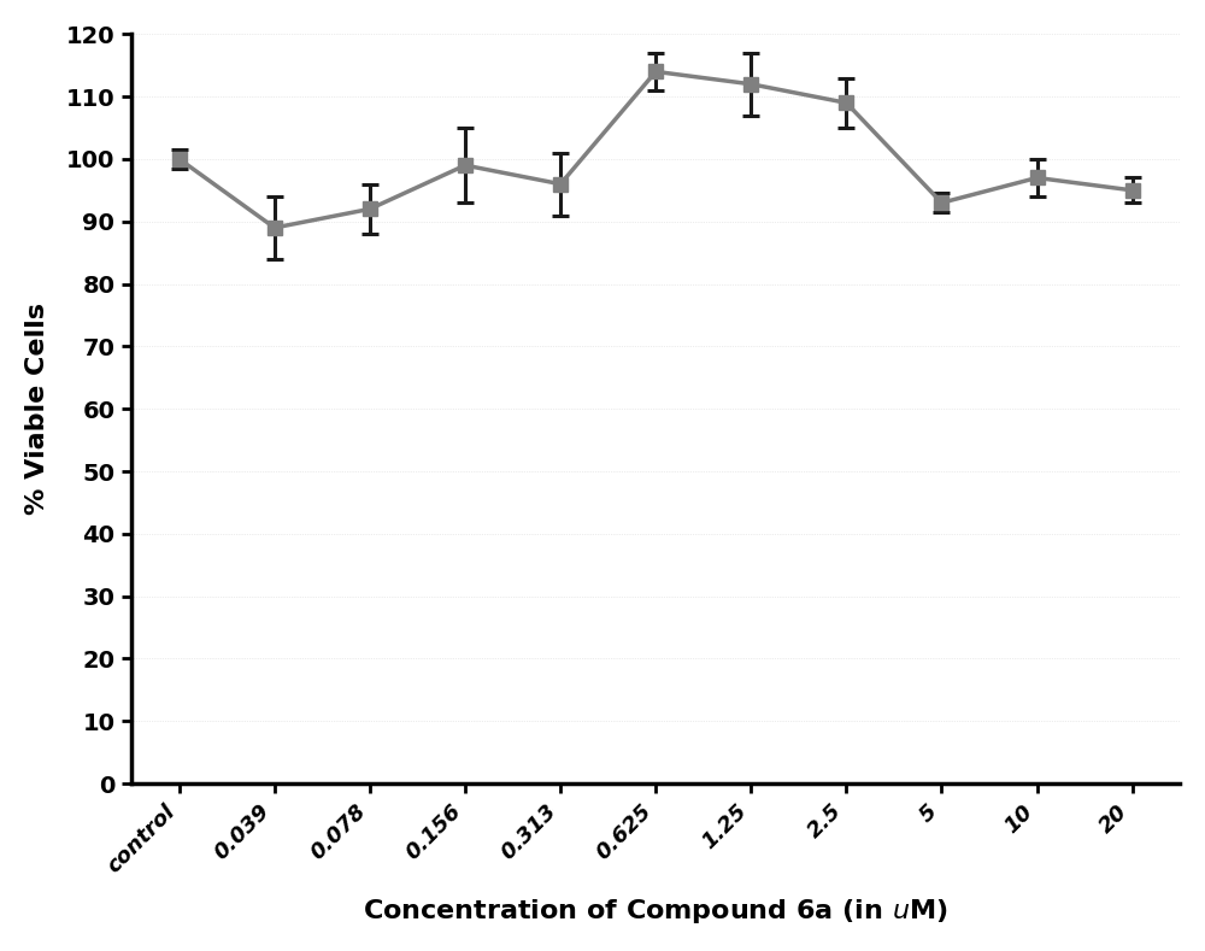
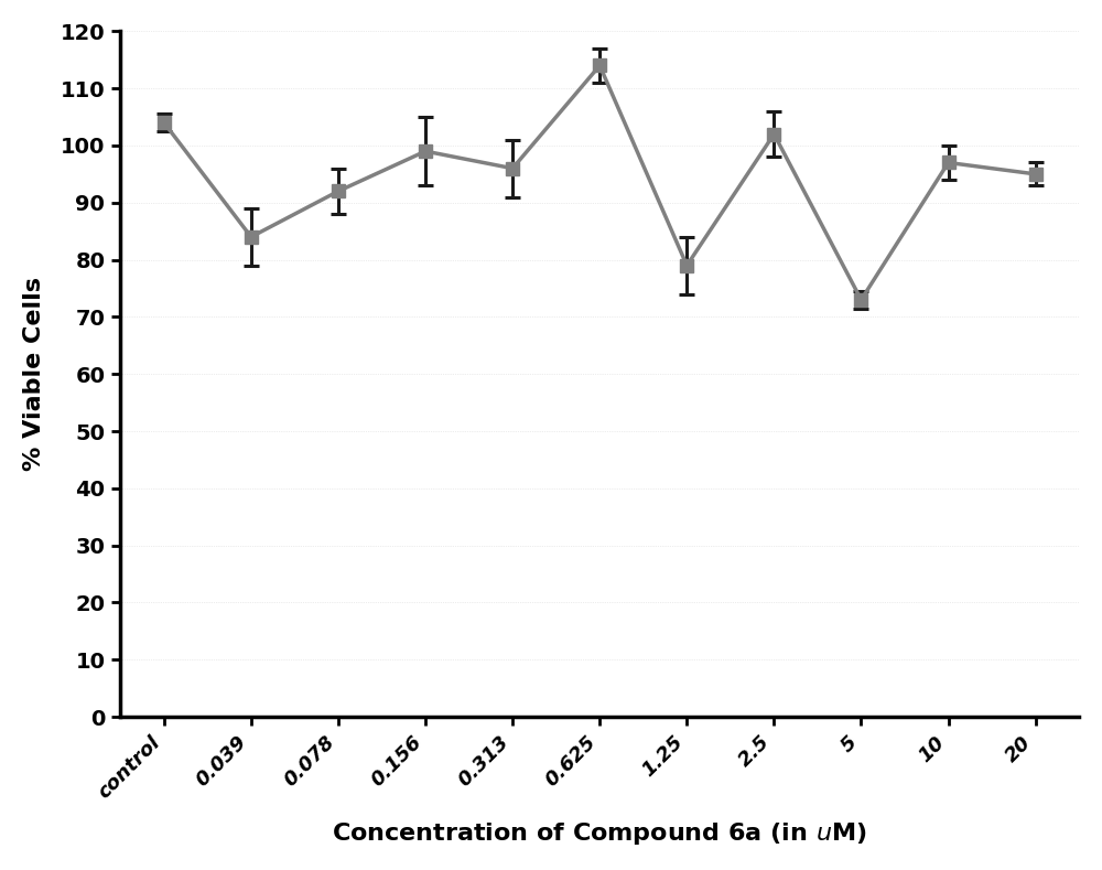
control: 100 -> 104
0.039: 89 -> 84
1.25: 112 -> 79
2.5: 109 -> 102
5: 93 -> 73
